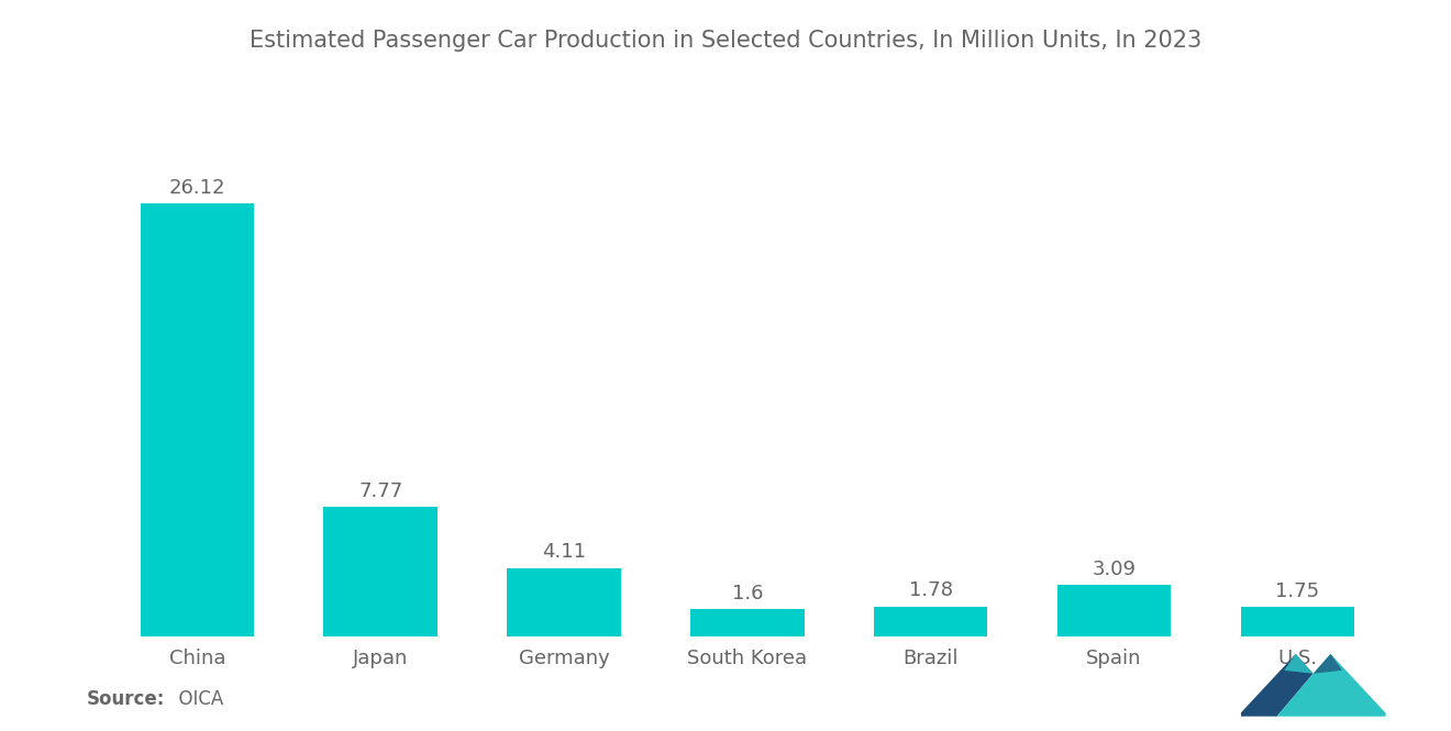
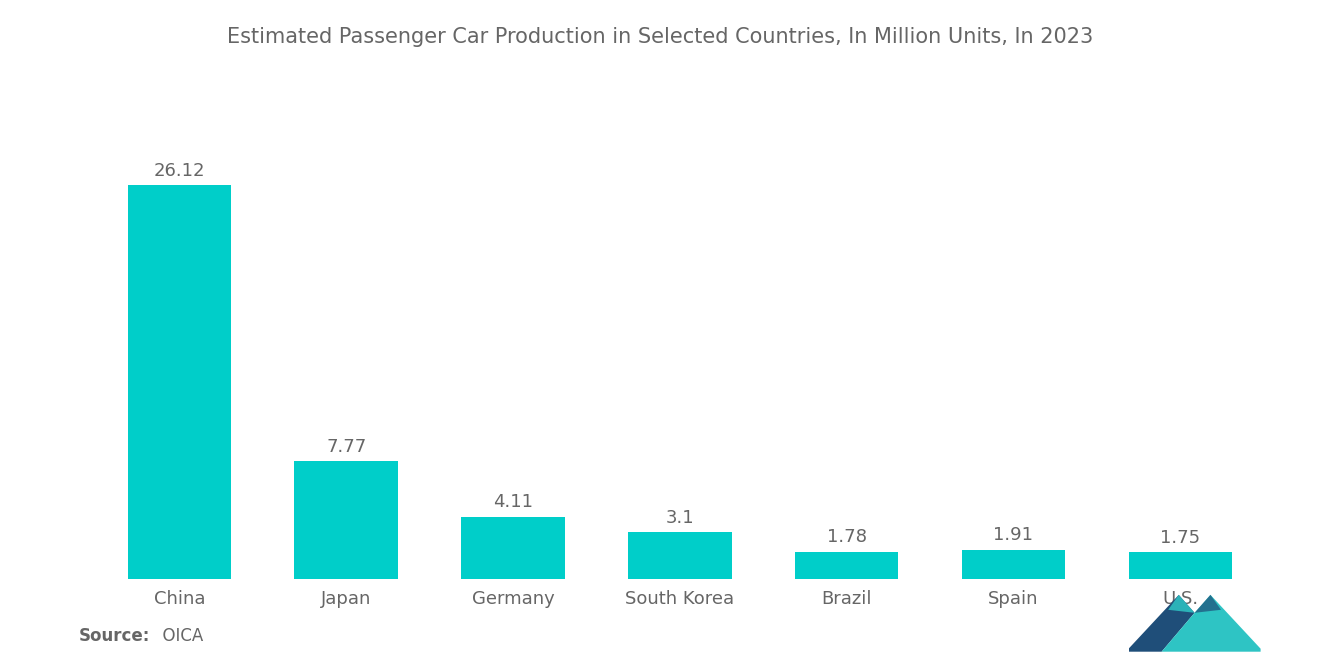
South Korea: 1.6 -> 3.1
Spain: 3.09 -> 1.91
